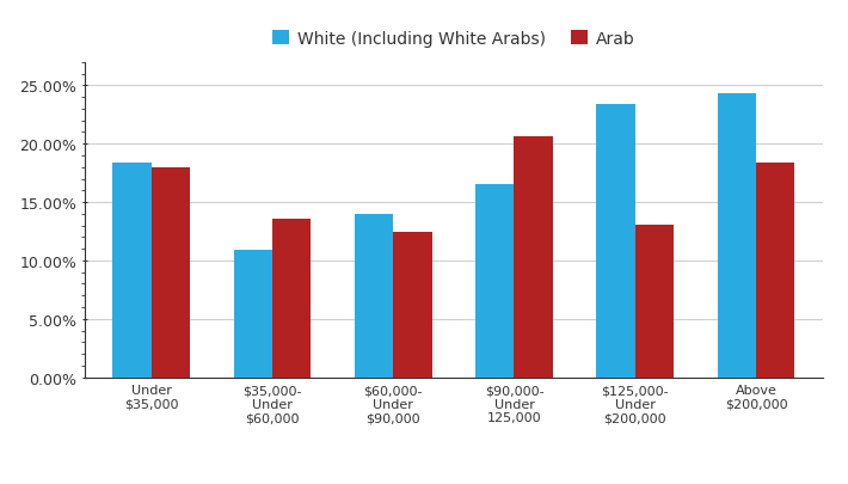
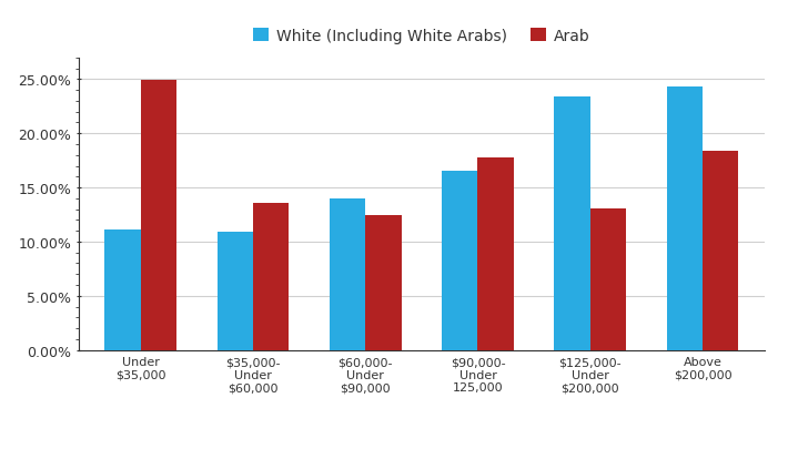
White (Including White Arabs)/Under $35,000: 18.4% -> 11.1%
Arab/Under $35,000: 18.0% -> 24.9%
Arab/$90,000- Under 125,000: 20.6% -> 17.8%
